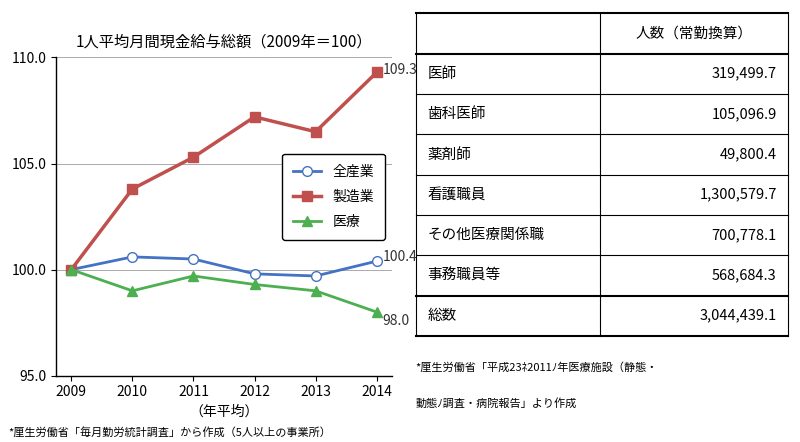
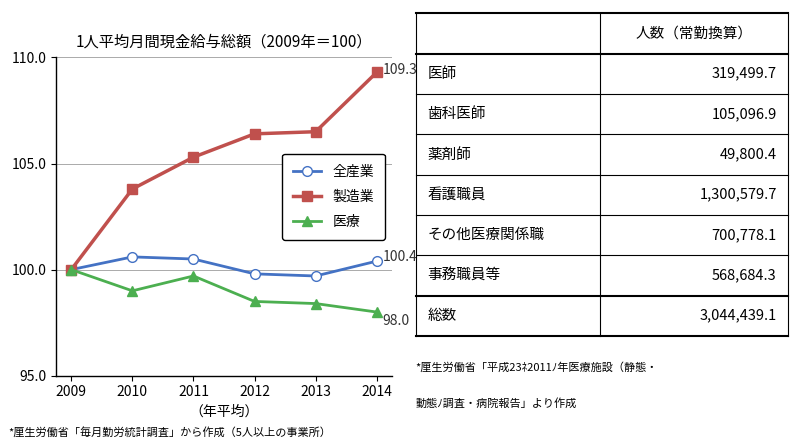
製造業/2012: 107.2 -> 106.4
医療/2012: 99.3 -> 98.5
医療/2013: 99.0 -> 98.4
